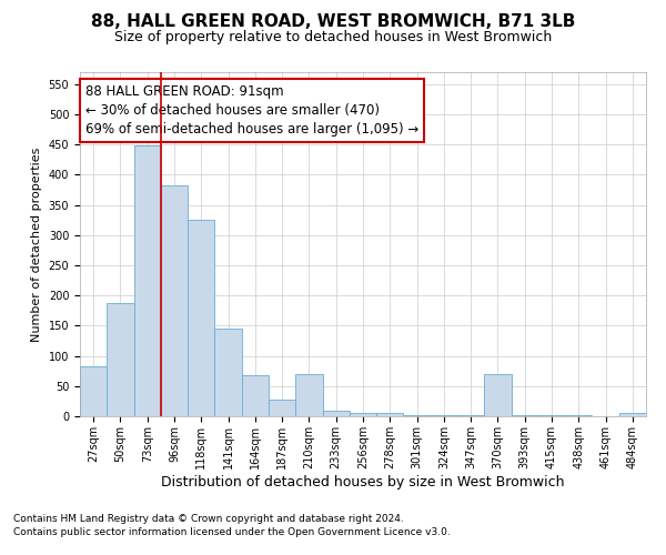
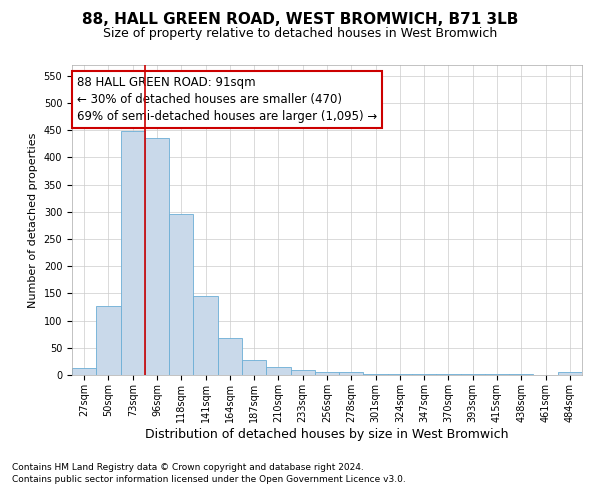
27sqm: 82 -> 12
50sqm: 188 -> 127
96sqm: 382 -> 435
118sqm: 326 -> 296
210sqm: 70 -> 14
370sqm: 70 -> 1
